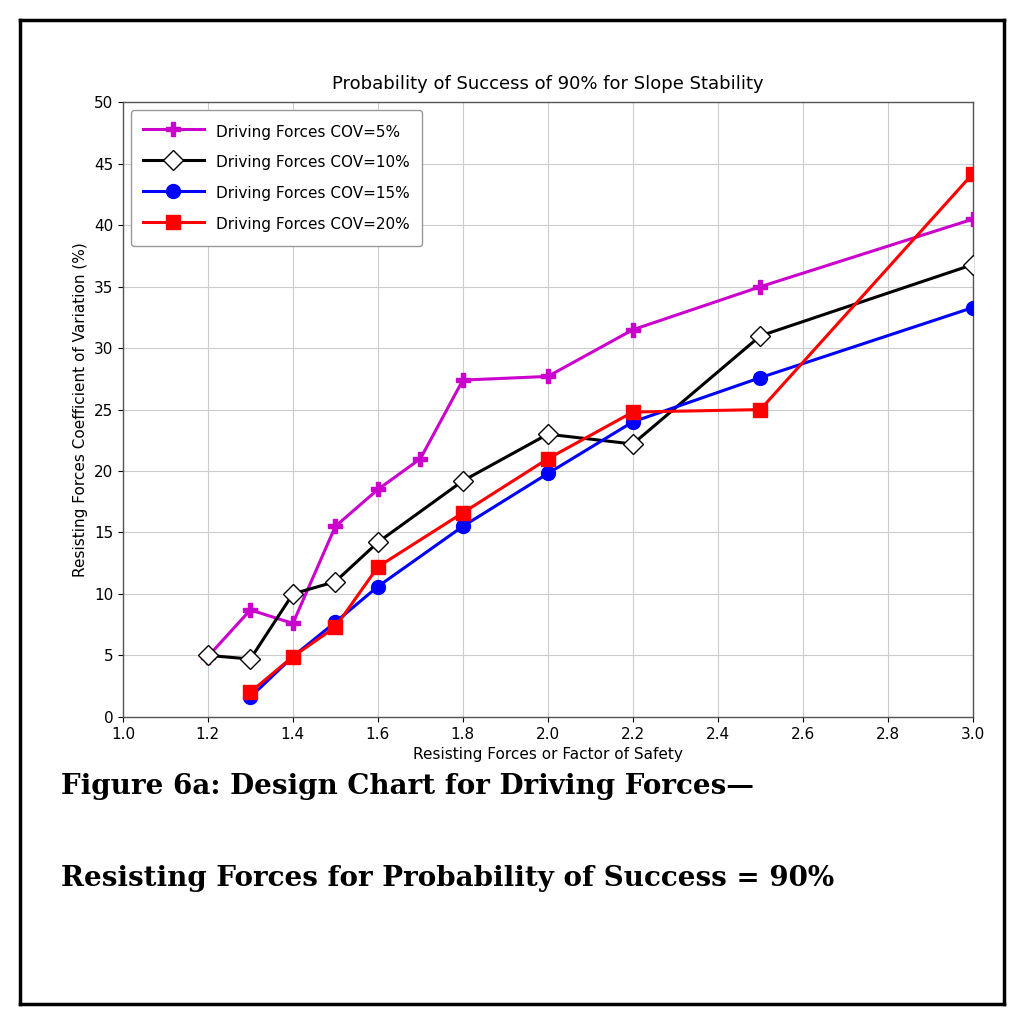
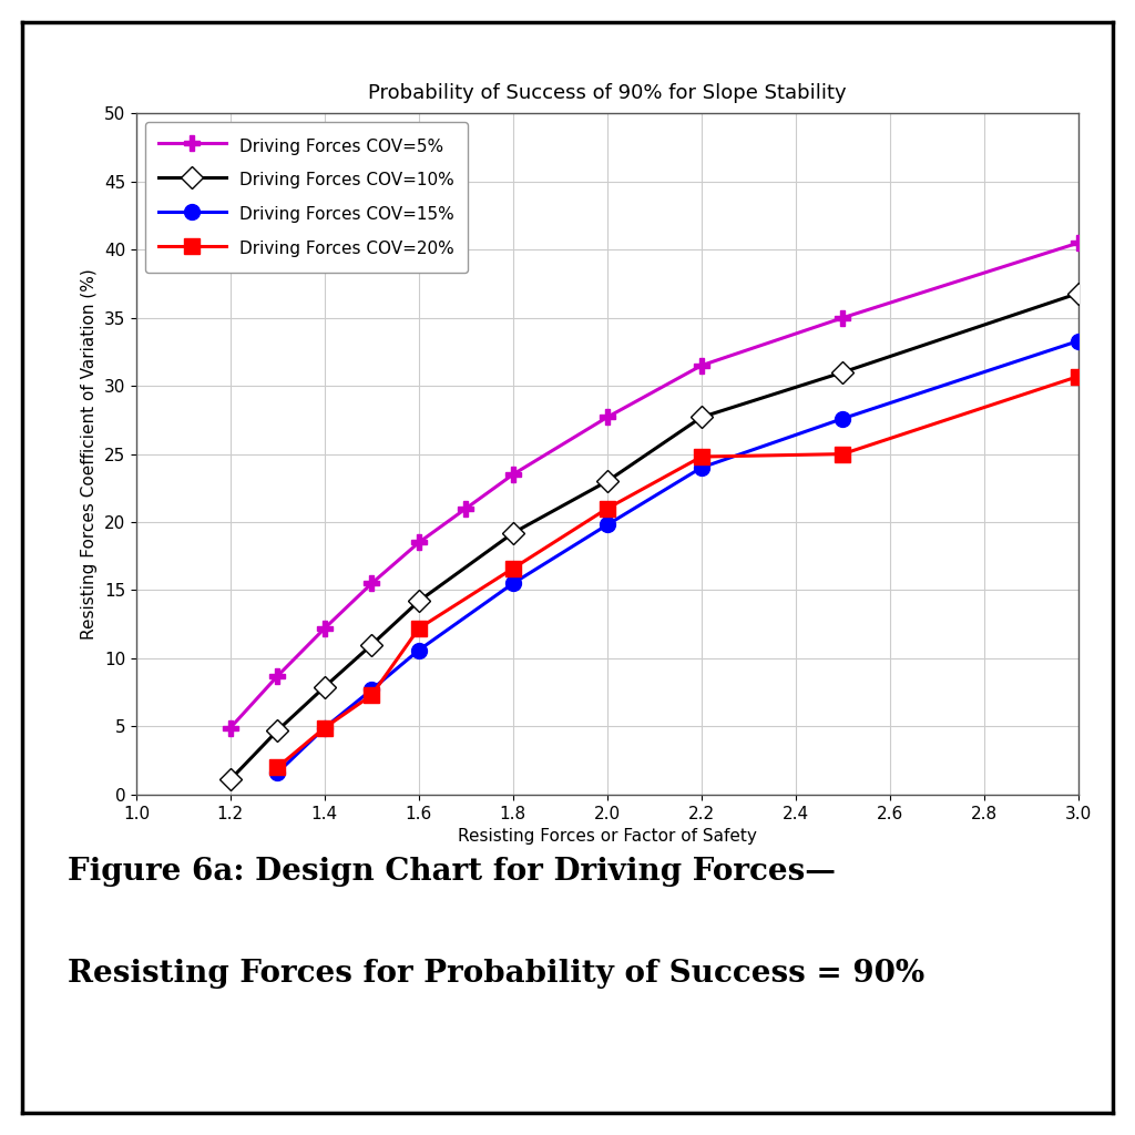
Driving Forces COV=10%/1.2: 5.0 -> 1.1
Driving Forces COV=5%/1.4: 7.6 -> 12.2
Driving Forces COV=10%/1.4: 10.0 -> 7.9
Driving Forces COV=5%/1.8: 27.4 -> 23.5
Driving Forces COV=10%/2.2: 22.2 -> 27.7
Driving Forces COV=20%/3.0: 44.2 -> 30.7
